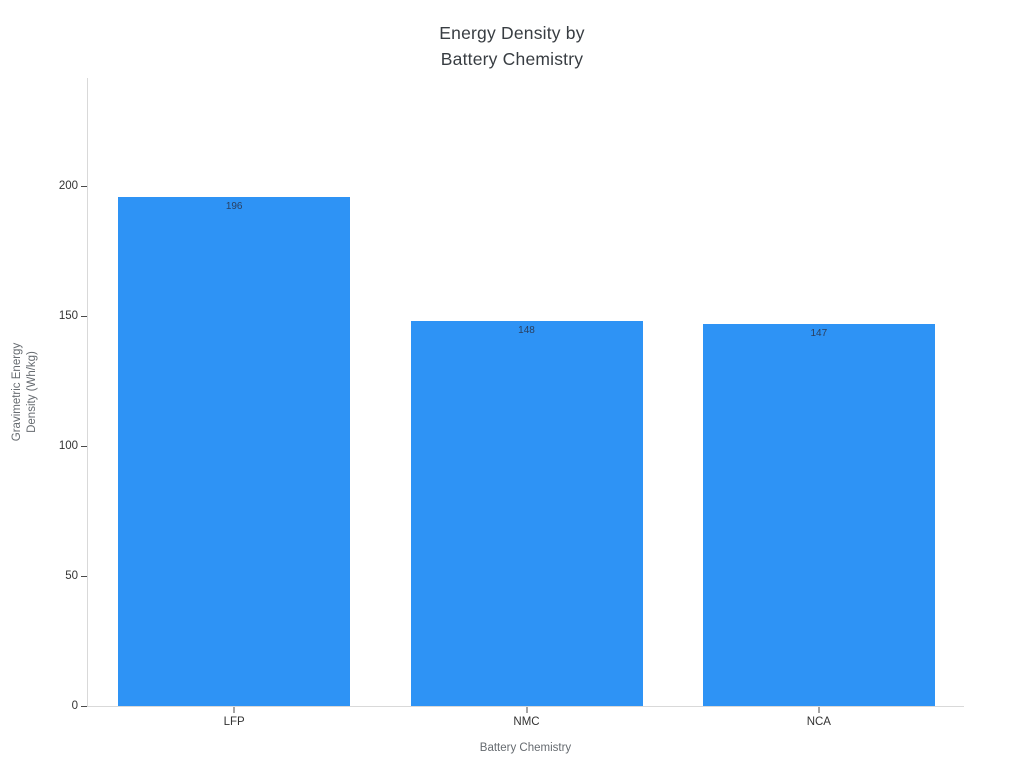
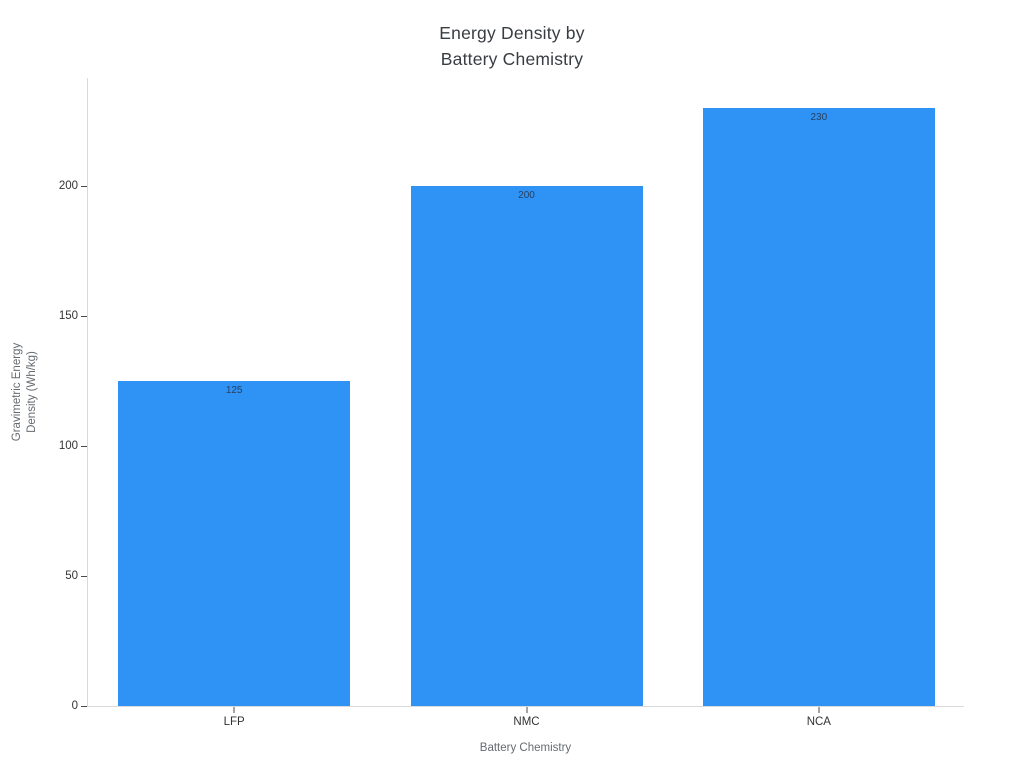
LFP: 196 -> 125
NMC: 148 -> 200
NCA: 147 -> 230
